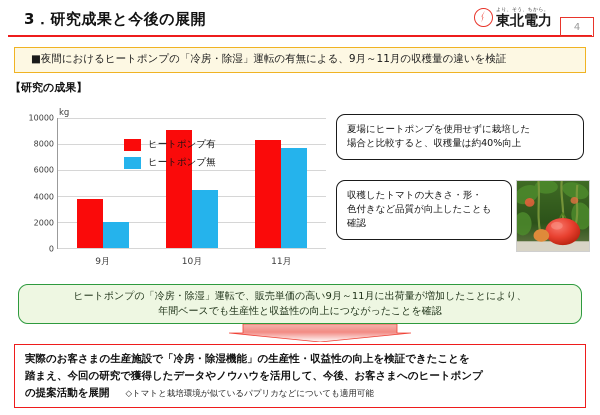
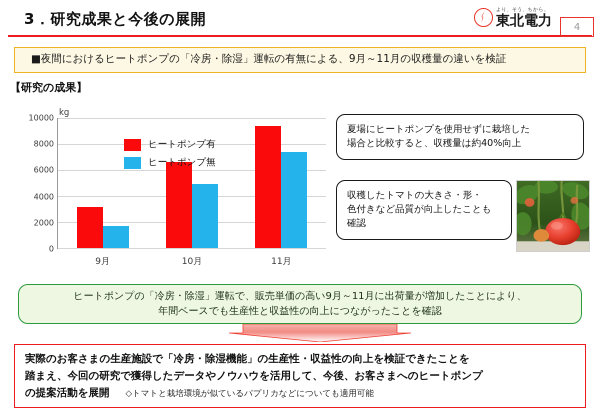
ヒートポンプ有/9月: 3800 -> 3200
ヒートポンプ無/9月: 2000 -> 1700
ヒートポンプ有/10月: 9100 -> 6600
ヒートポンプ無/10月: 4500 -> 5000
ヒートポンプ有/11月: 8300 -> 9400
ヒートポンプ無/11月: 7700 -> 7400
